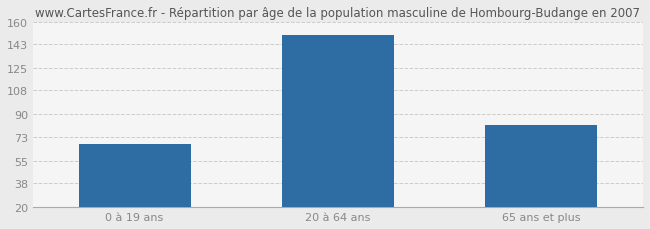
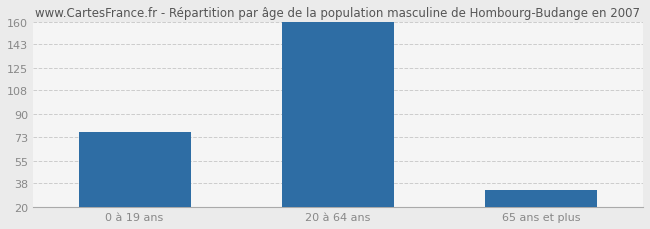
0 à 19 ans: 68 -> 77
20 à 64 ans: 150 -> 160
65 ans et plus: 82 -> 33
